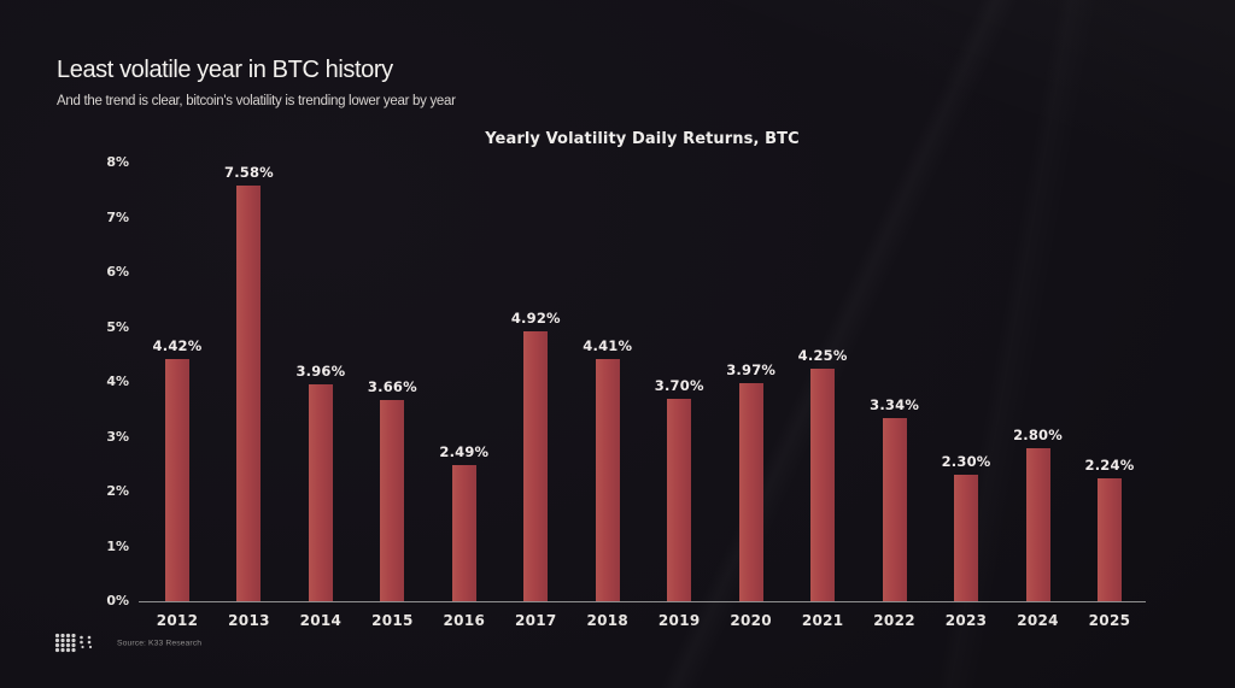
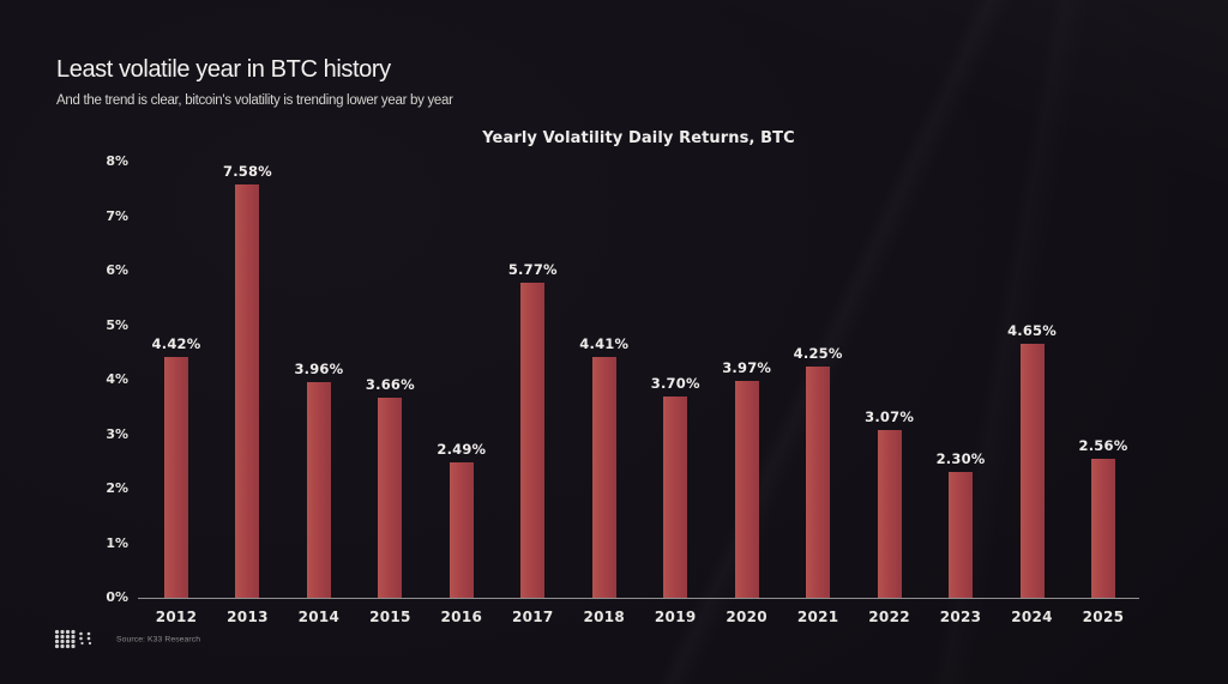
2017: 4.92% -> 5.77%
2022: 3.34% -> 3.07%
2024: 2.80% -> 4.65%
2025: 2.24% -> 2.56%
